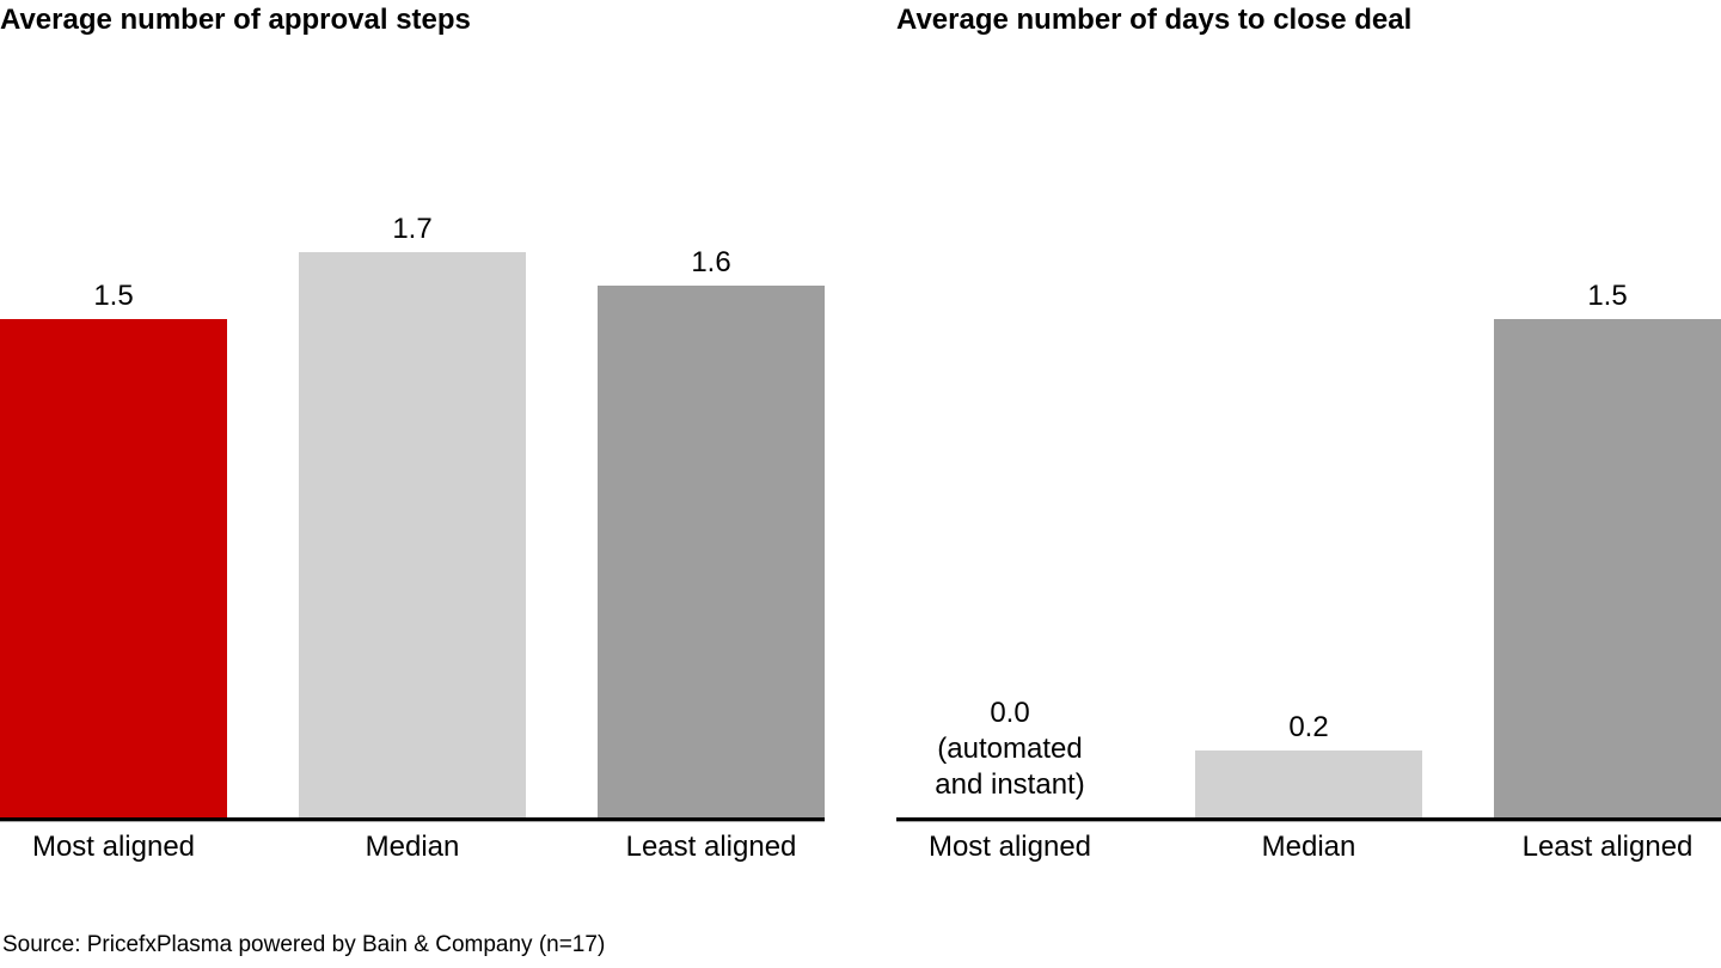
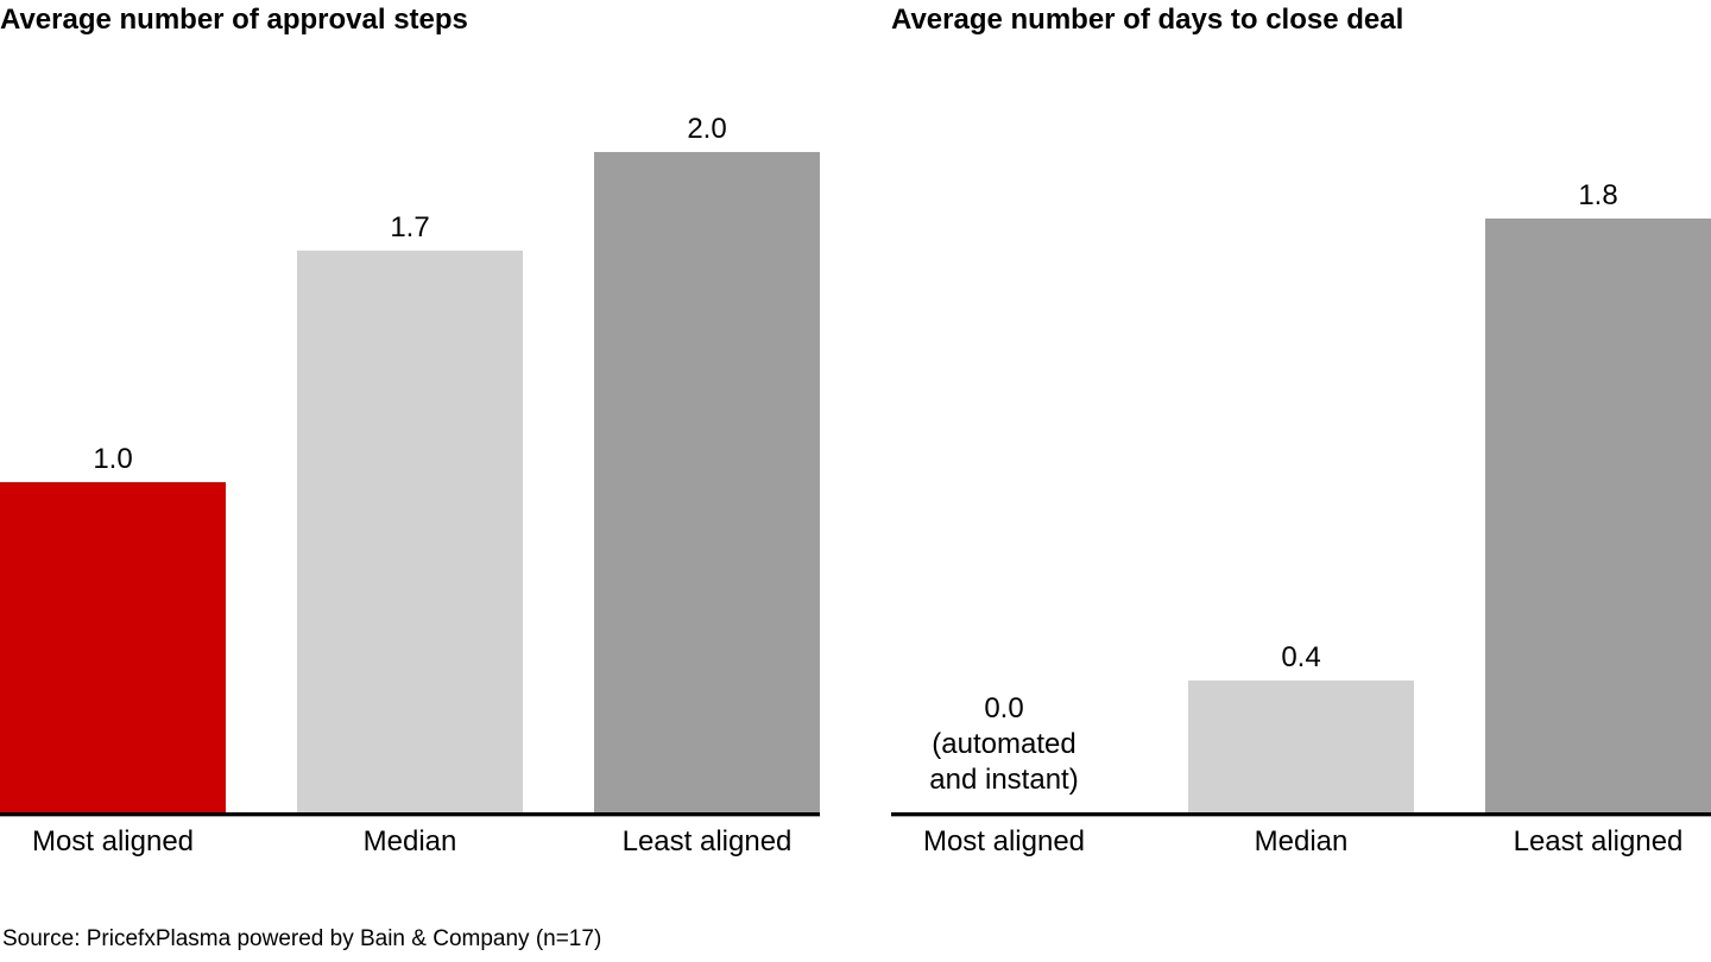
Average number of approval steps/Most aligned: 1.5 -> 1.0
Average number of approval steps/Least aligned: 1.6 -> 2.0
Average number of days to close deal/Median: 0.2 -> 0.4
Average number of days to close deal/Least aligned: 1.5 -> 1.8
